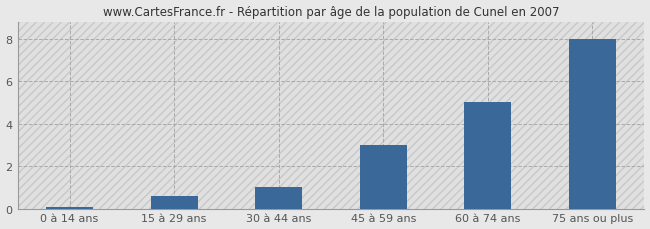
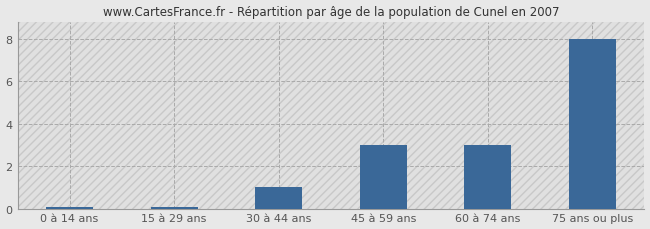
15 à 29 ans: 0.60 -> 0.07
60 à 74 ans: 5.00 -> 3.00
